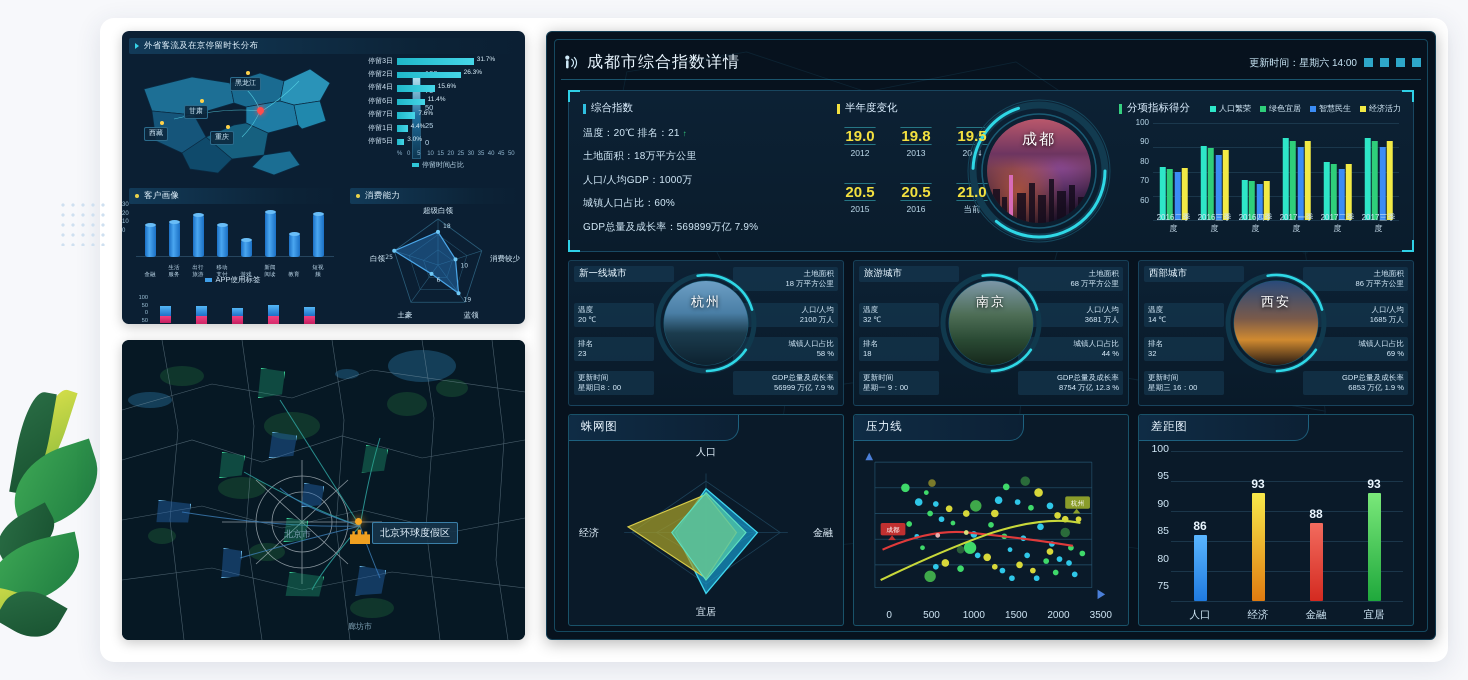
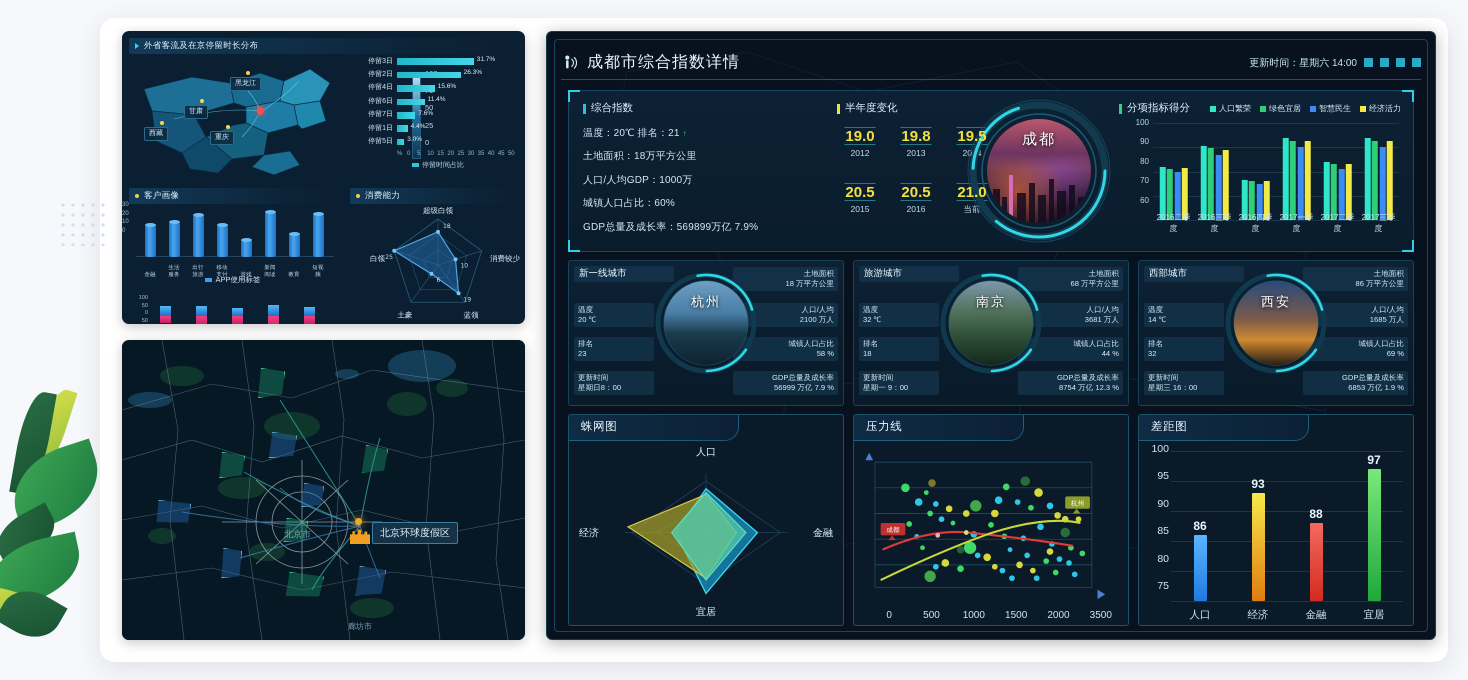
差距图/宜居: 93 -> 97
